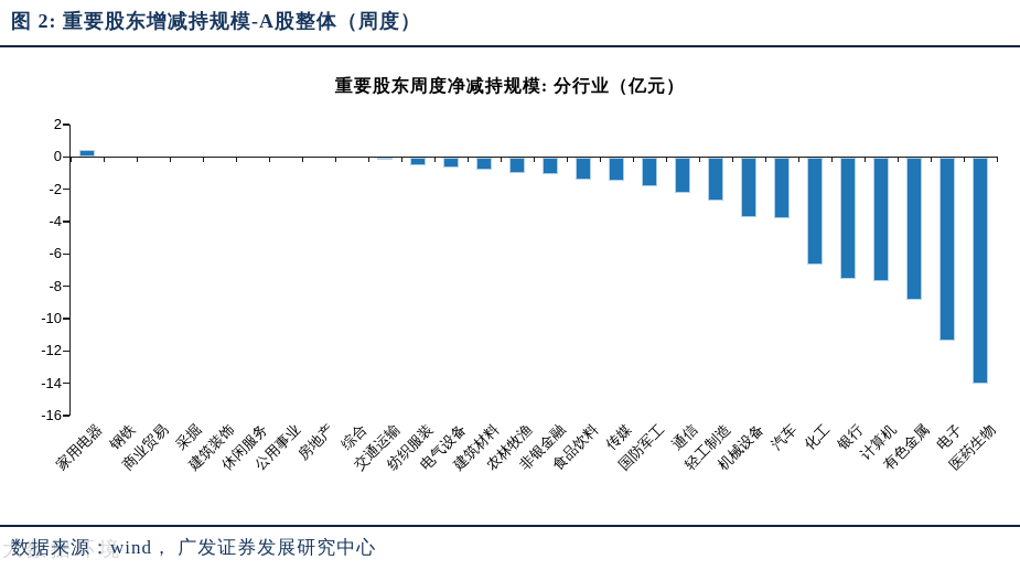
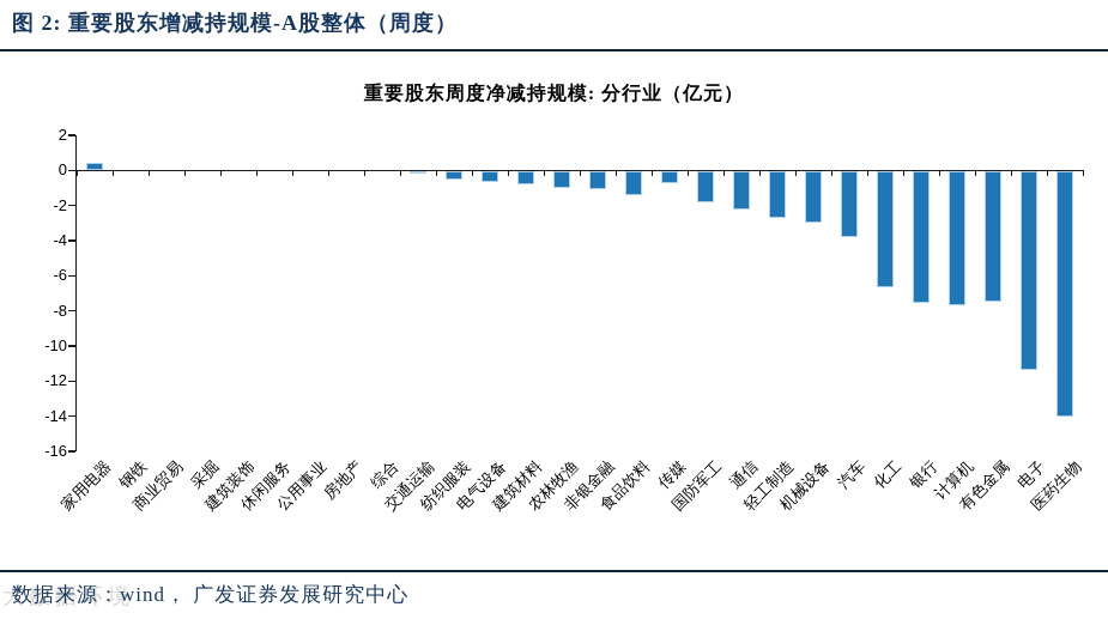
传媒: -1.4 -> -0.7
机械设备: -3.6 -> -2.9
有色金属: -8.8 -> -7.4
